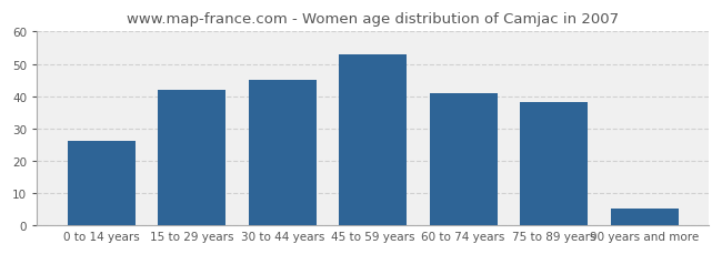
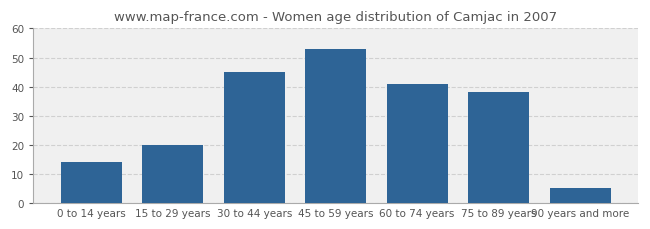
0 to 14 years: 26 -> 14
15 to 29 years: 42 -> 20
